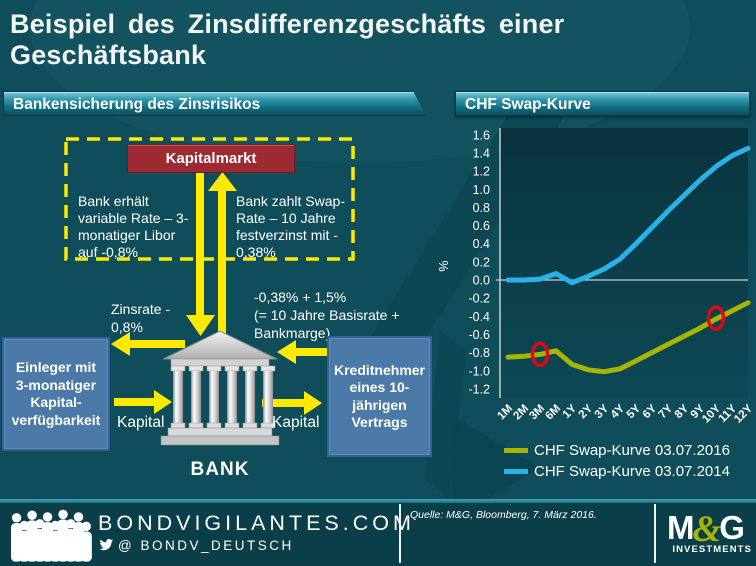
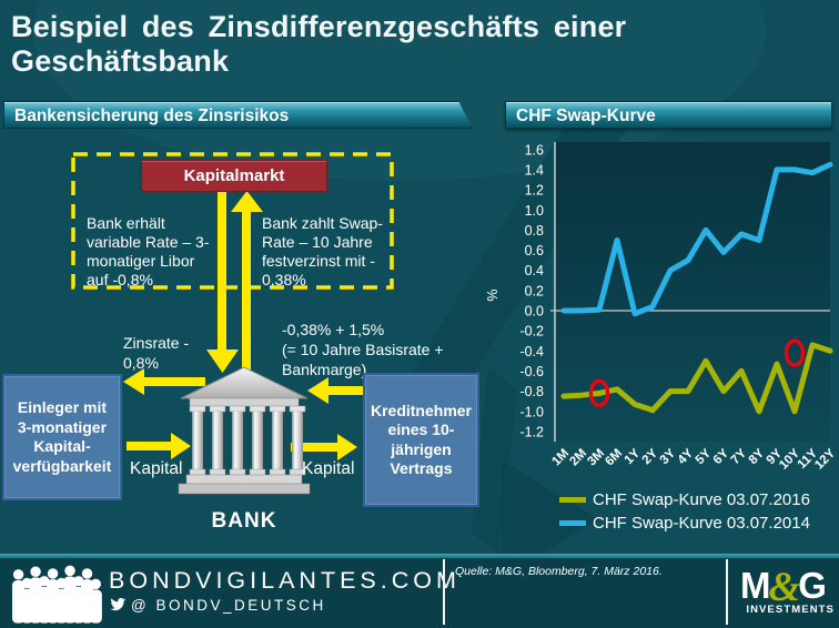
CHF Swap-Kurve 03.07.2014/6M: 0.1 -> 0.7
CHF Swap-Kurve 03.07.2016/3Y: -1.0 -> -0.8
CHF Swap-Kurve 03.07.2014/3Y: 0.1 -> 0.4
CHF Swap-Kurve 03.07.2016/4Y: -1.0 -> -0.8
CHF Swap-Kurve 03.07.2014/4Y: 0.2 -> 0.5
CHF Swap-Kurve 03.07.2016/5Y: -0.9 -> -0.5
CHF Swap-Kurve 03.07.2014/5Y: 0.4 -> 0.8
CHF Swap-Kurve 03.07.2016/7Y: -0.7 -> -0.6
CHF Swap-Kurve 03.07.2016/8Y: -0.6 -> -1.0
CHF Swap-Kurve 03.07.2014/8Y: 0.9 -> 0.7
CHF Swap-Kurve 03.07.2014/9Y: 1.1 -> 1.4
CHF Swap-Kurve 03.07.2016/10Y: -0.4 -> -1.0
CHF Swap-Kurve 03.07.2014/10Y: 1.2 -> 1.4
CHF Swap-Kurve 03.07.2016/12Y: -0.2 -> -0.4
